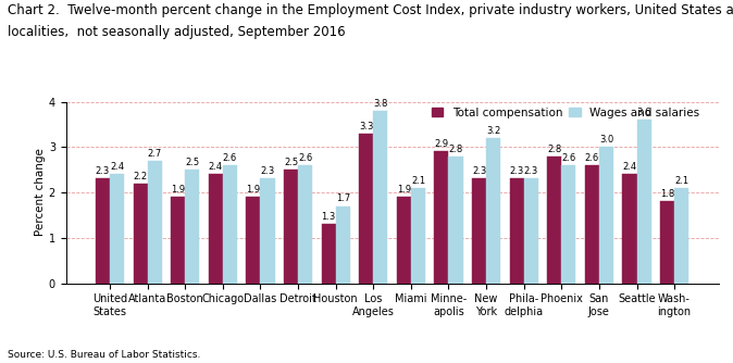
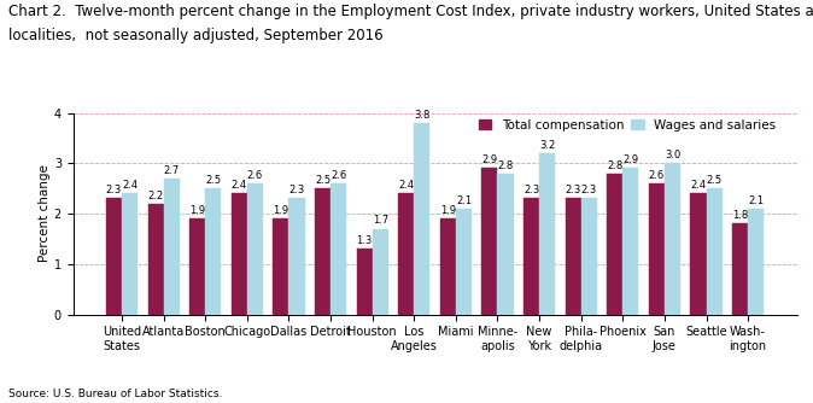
Total compensation/Los Angeles: 3.3 -> 2.4
Wages and salaries/Phoenix: 2.6 -> 2.9
Wages and salaries/Seattle: 3.6 -> 2.5
